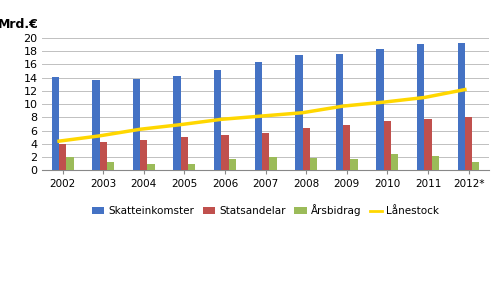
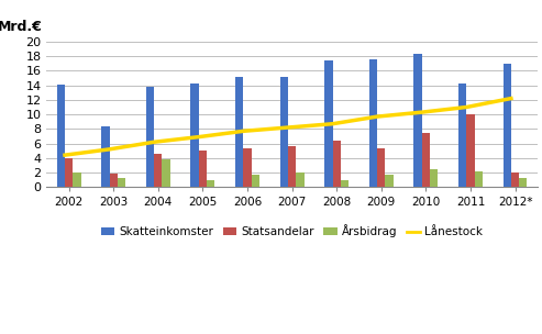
Skatteinkomster/2003: 13.6 -> 8.4
Statsandelar/2003: 4.2 -> 1.8
Årsbidrag/2004: 0.9 -> 3.8
Skatteinkomster/2007: 16.3 -> 15.2
Årsbidrag/2008: 1.9 -> 1.0
Statsandelar/2009: 6.9 -> 5.4
Skatteinkomster/2011: 19.1 -> 14.2
Statsandelar/2011: 7.7 -> 10.0
Skatteinkomster/2012*: 19.3 -> 17.0
Statsandelar/2012*: 8.0 -> 2.0
